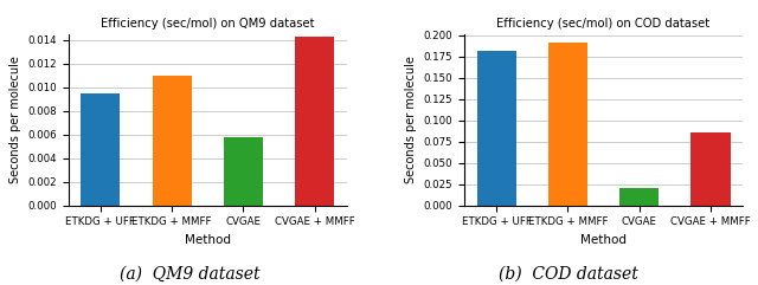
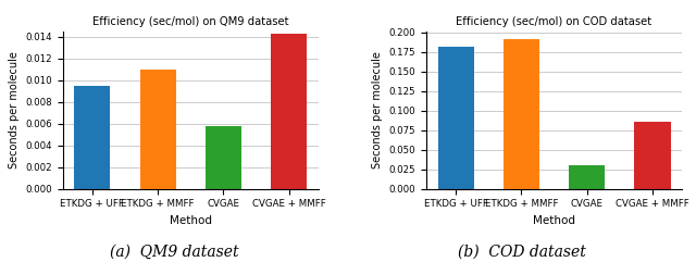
Efficiency (sec/mol) on COD dataset/CVGAE: 0.019 -> 0.030
